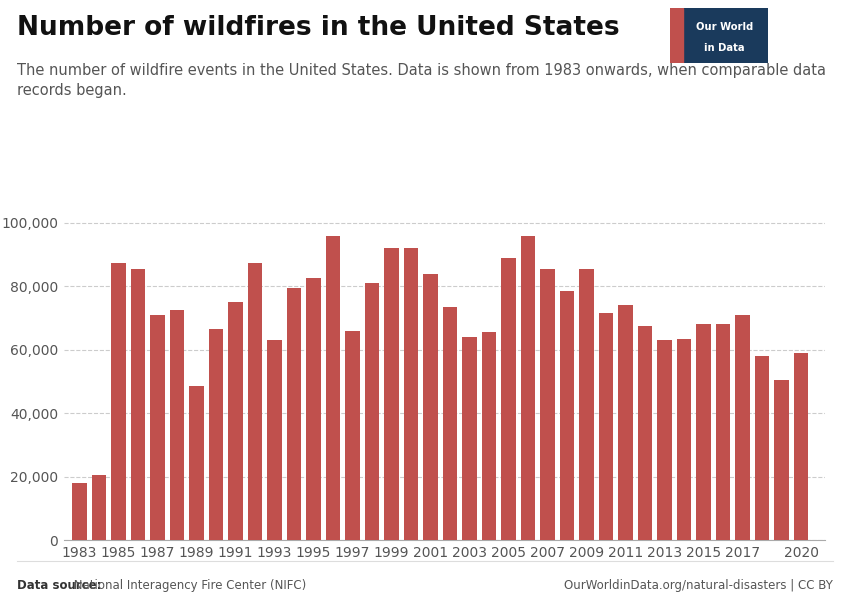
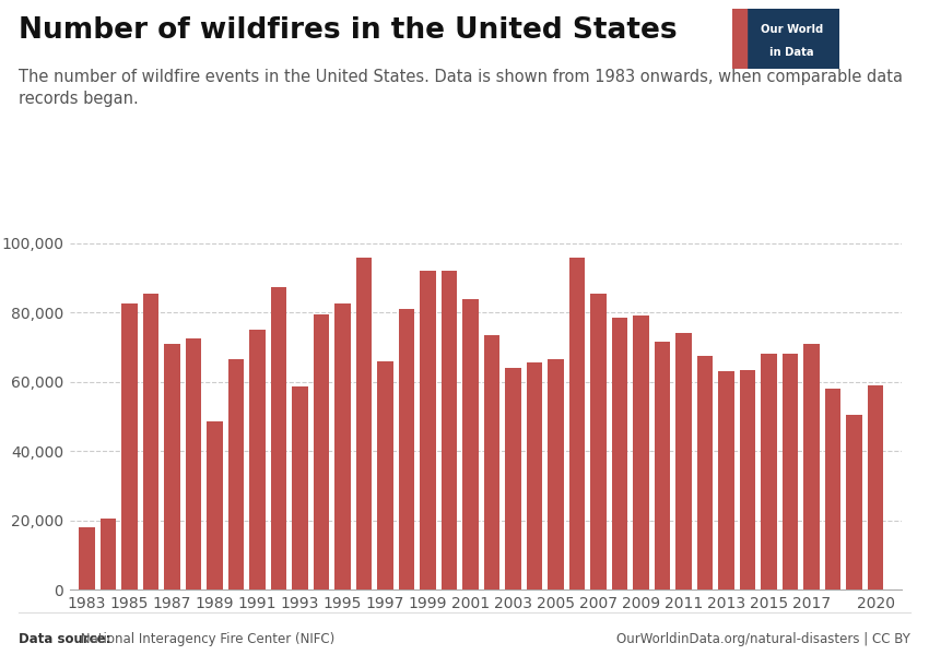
1985: 87,500 -> 82,500
1993: 63,000 -> 58,500
2005: 89,000 -> 66,500
2009: 85,500 -> 79,000
